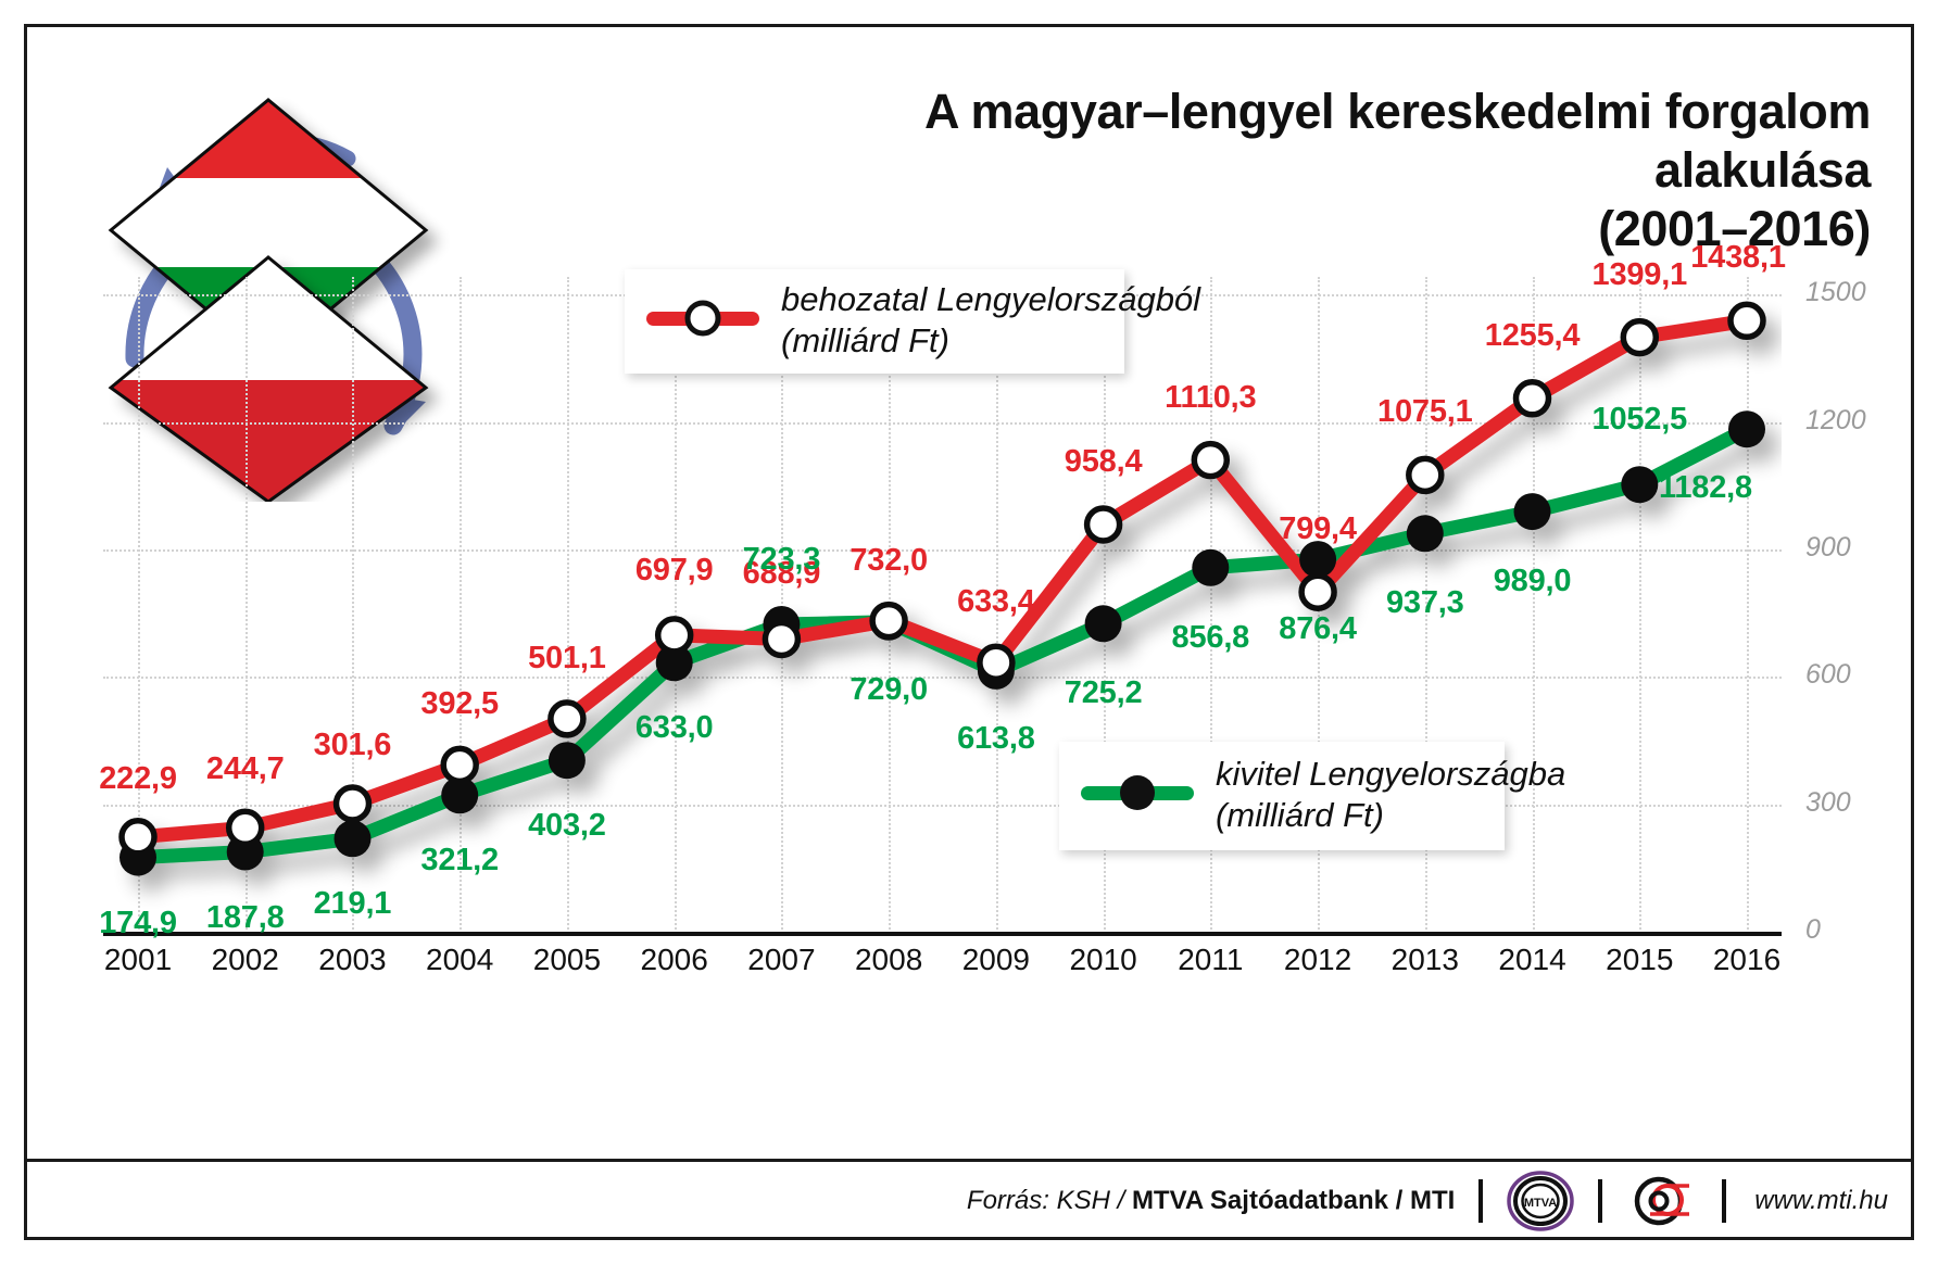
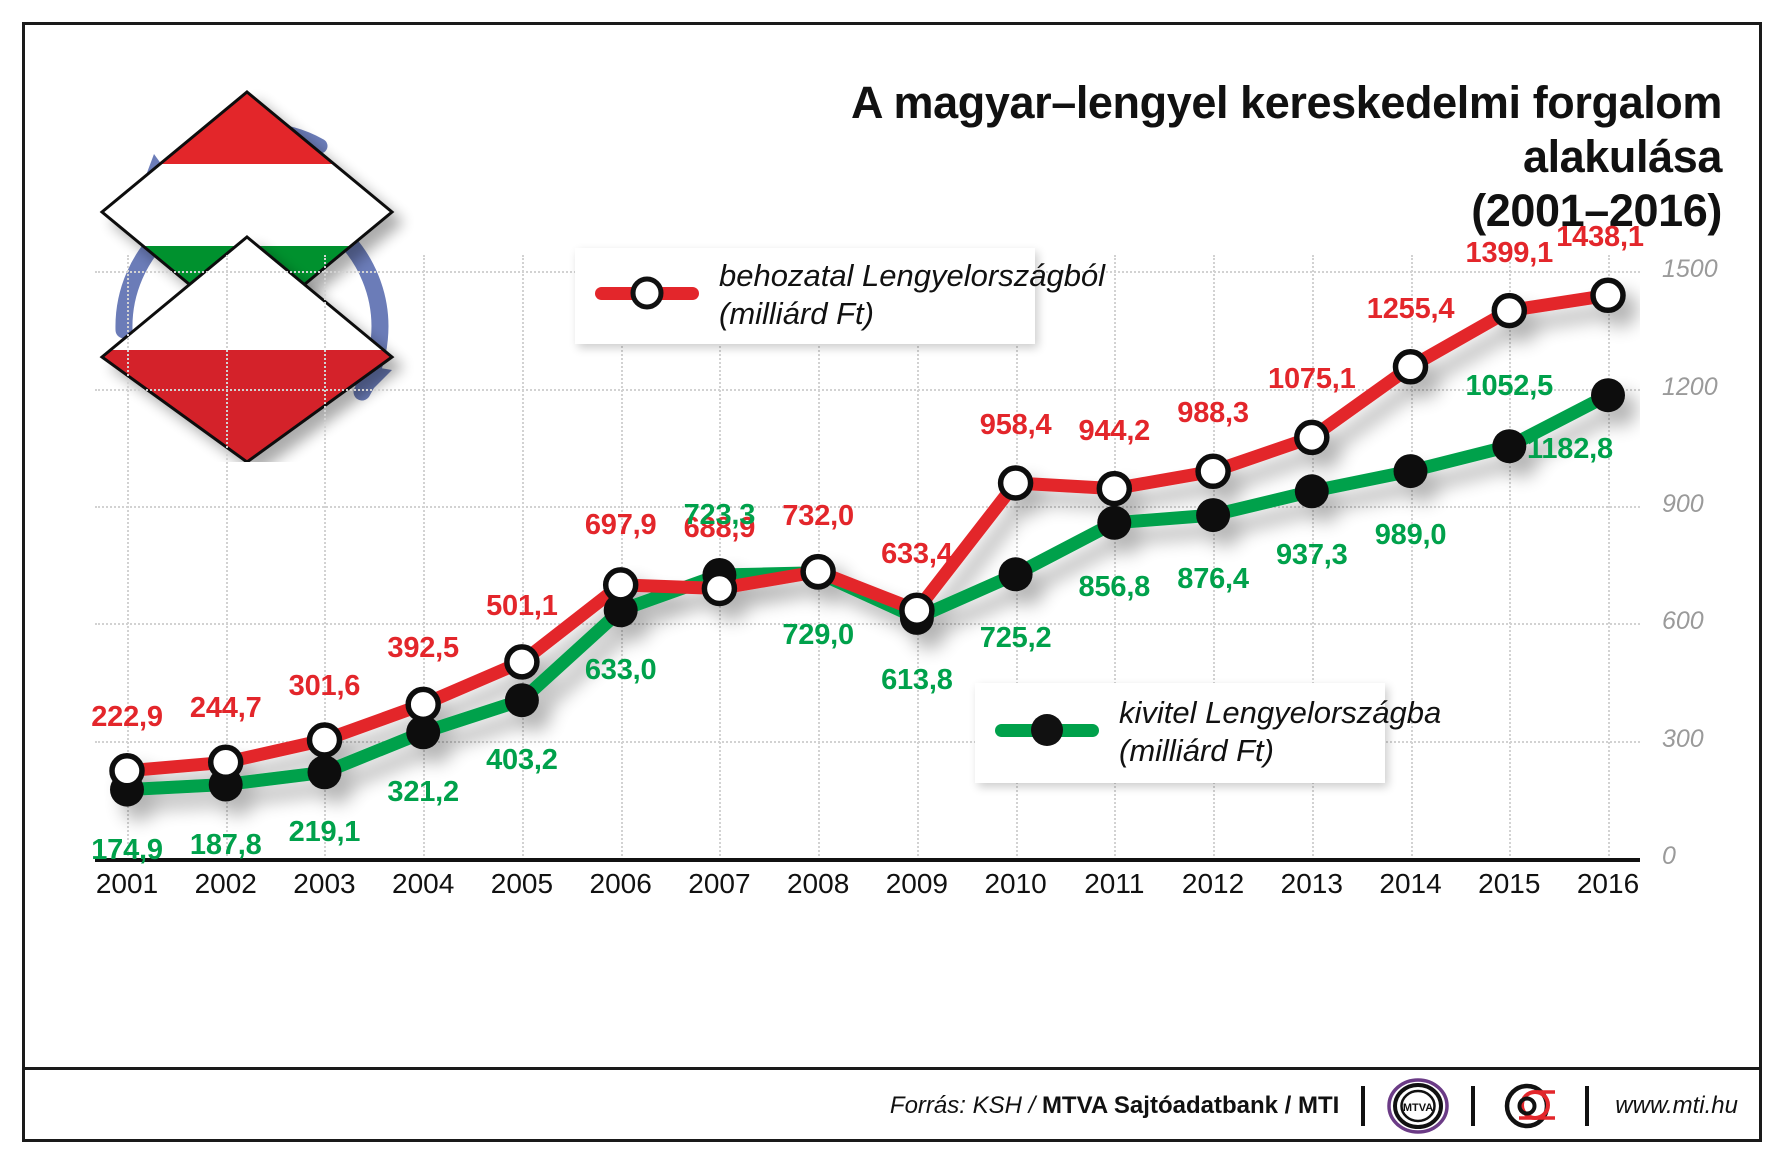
behozatal Lengyelországból (milliárd Ft)/2011: 1110,3 -> 944,2
behozatal Lengyelországból (milliárd Ft)/2012: 799,4 -> 988,3
